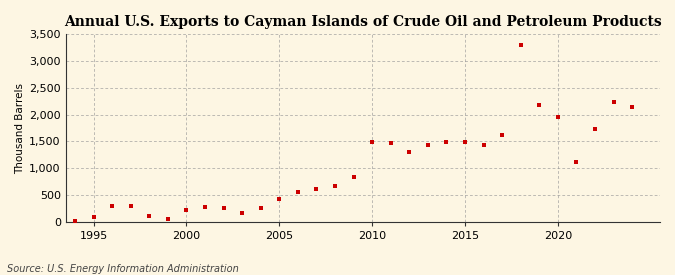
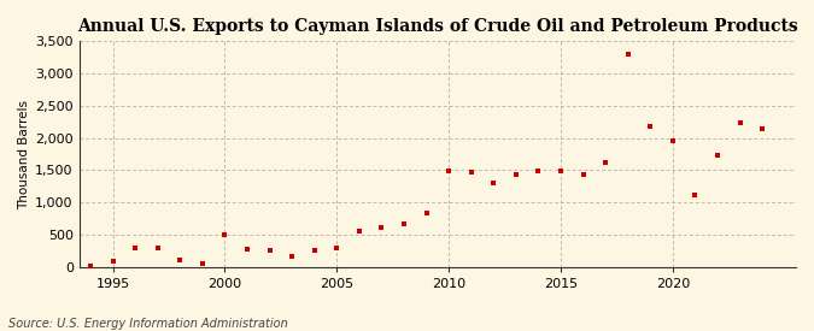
2000: 220 -> 490
2005: 420 -> 290
